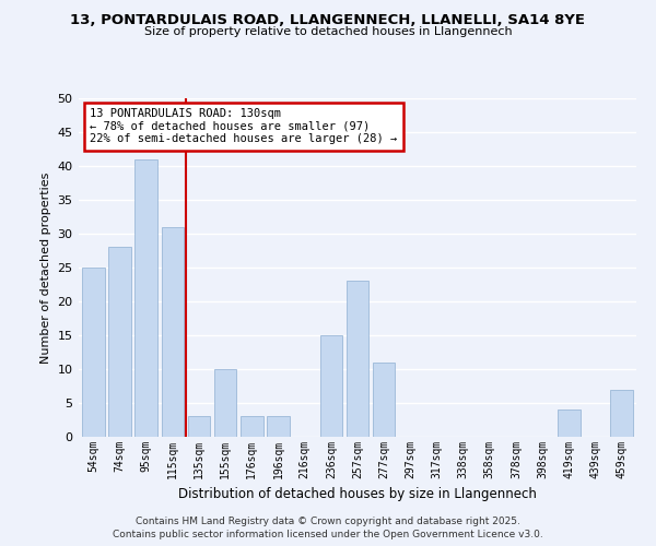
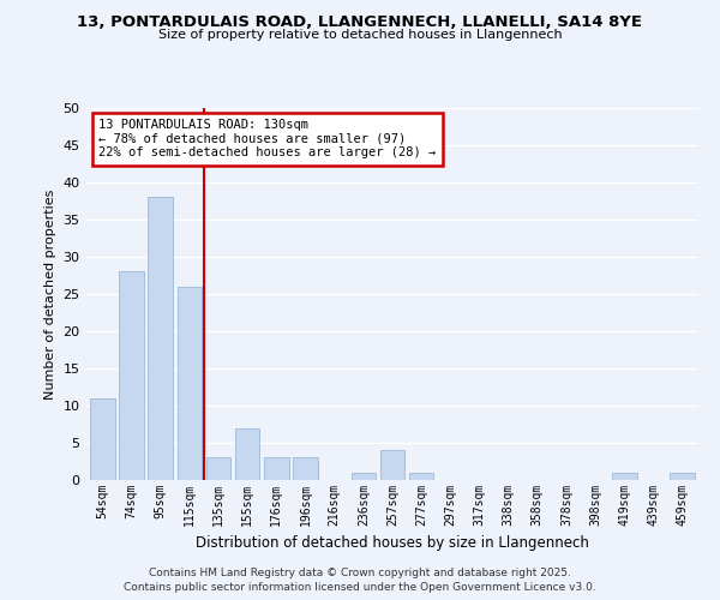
54sqm: 25 -> 11
95sqm: 41 -> 38
115sqm: 31 -> 26
155sqm: 10 -> 7
236sqm: 15 -> 1
257sqm: 23 -> 4
277sqm: 11 -> 1
419sqm: 4 -> 1
459sqm: 7 -> 1
